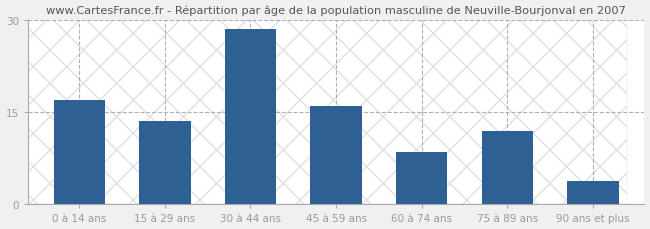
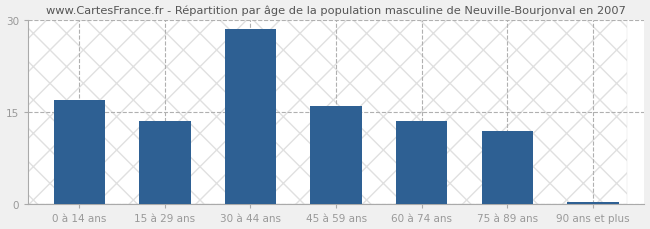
60 à 74 ans: 8.6 -> 13.5
90 ans et plus: 3.8 -> 0.4
